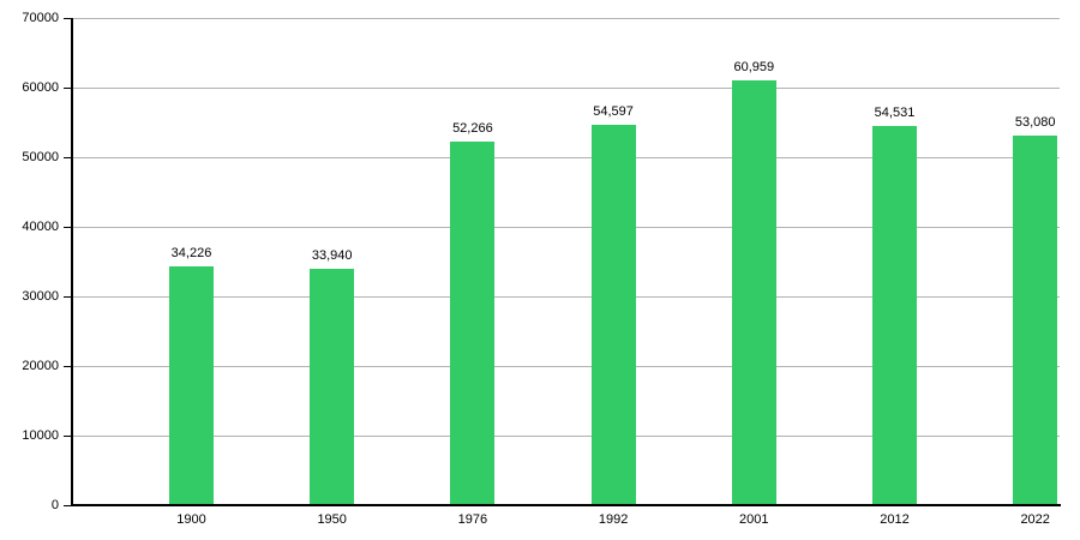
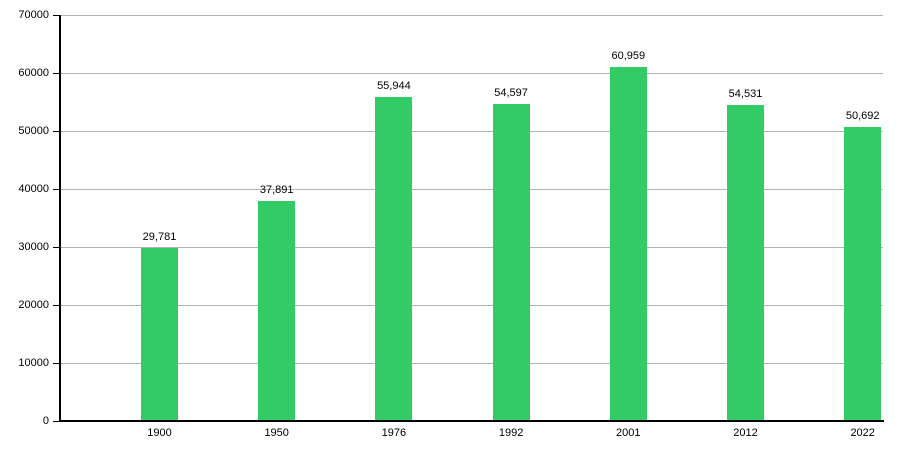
1900: 34,226 -> 29,781
1950: 33,940 -> 37,891
1976: 52,266 -> 55,944
2022: 53,080 -> 50,692
